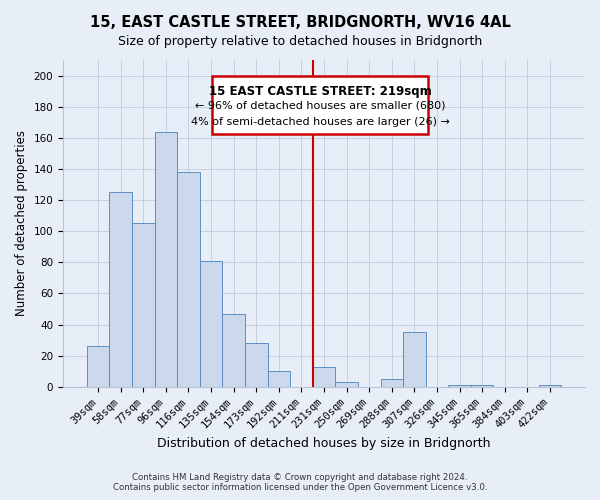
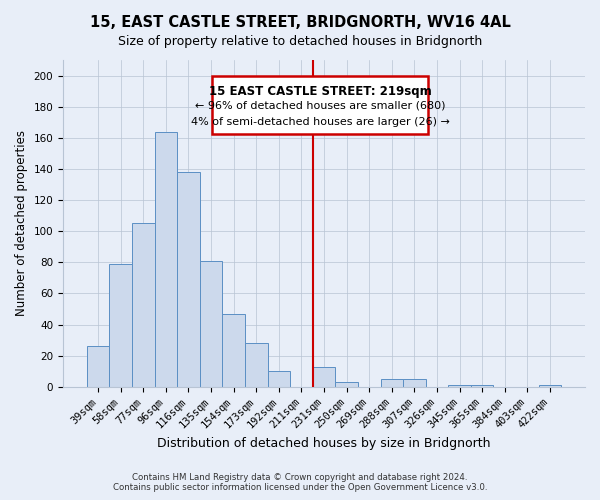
58sqm: 125 -> 79
307sqm: 35 -> 5
